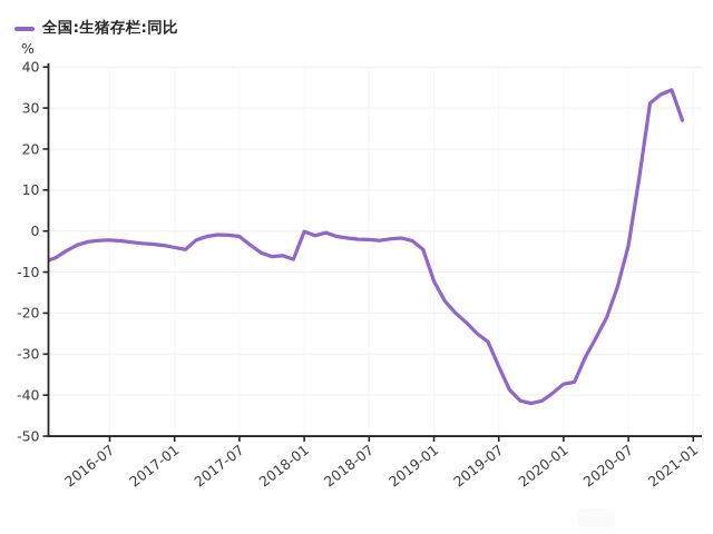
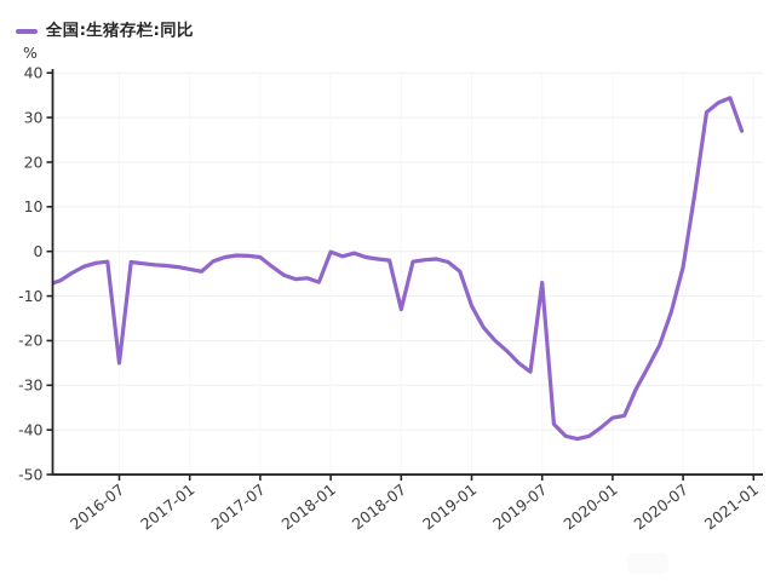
2016-07: -2 -> -25
2018-07: -2 -> -13
2019-07: -33 -> -7
